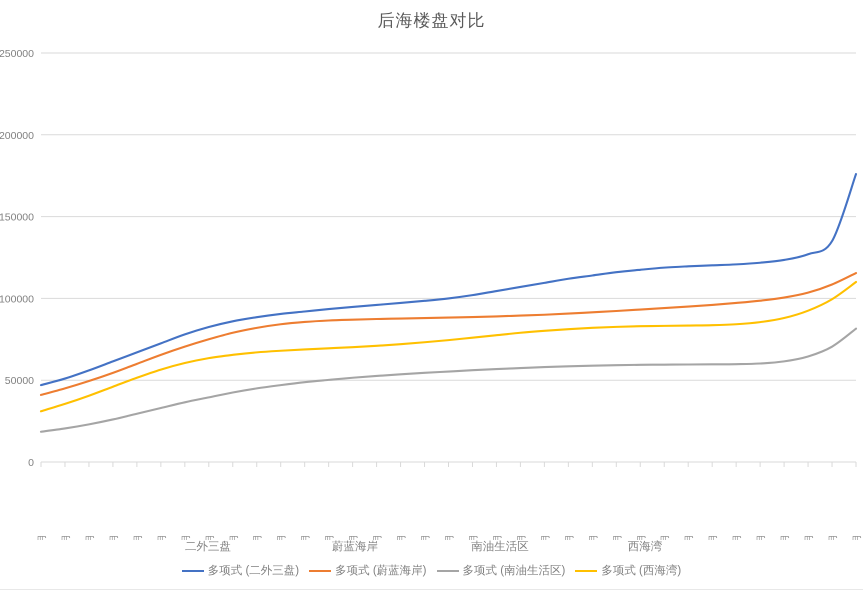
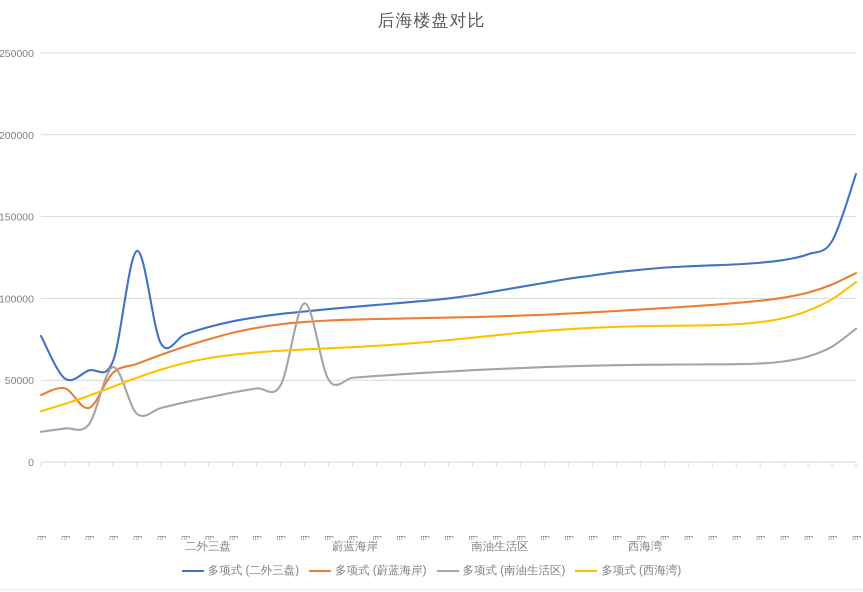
多项式 (二外三盘)/2014年10月: 47000 -> 77000
多项式 (蔚蓝海岸)/2015年2月: 50000 -> 33000
多项式 (南油生活区)/2015年4月: 26000 -> 58000
多项式 (二外三盘)/2015年6月: 67000 -> 129000
多项式 (南油生活区)/2016年8月: 49000 -> 97000
